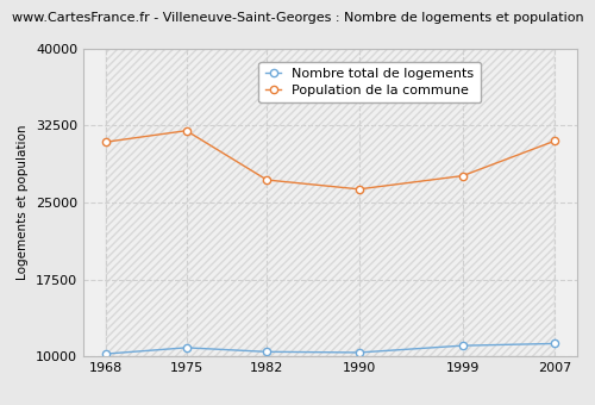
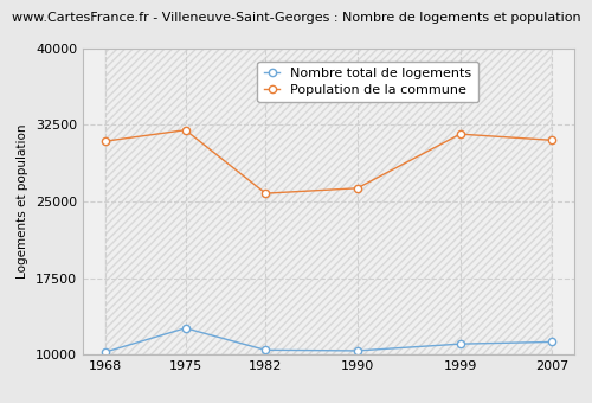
Nombre total de logements/1975: 10800 -> 12600
Population de la commune/1982: 27200 -> 25800
Population de la commune/1999: 27600 -> 31600
